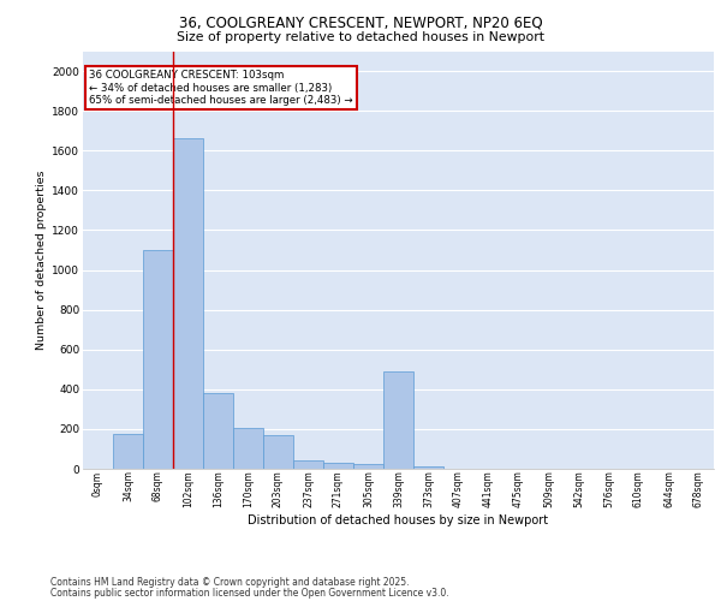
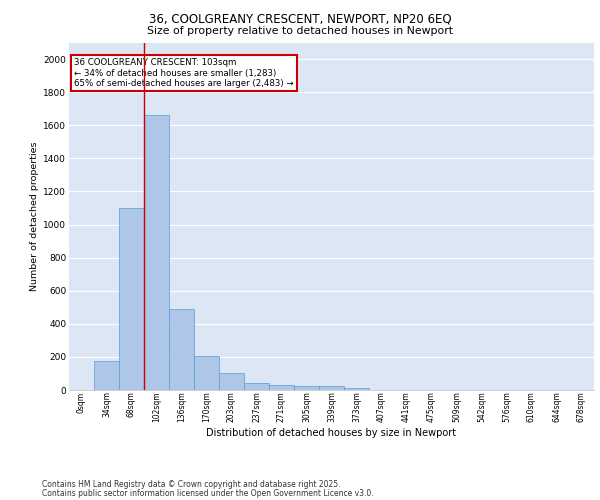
136sqm: 380 -> 490
203sqm: 170 -> 100
339sqm: 490 -> 20
